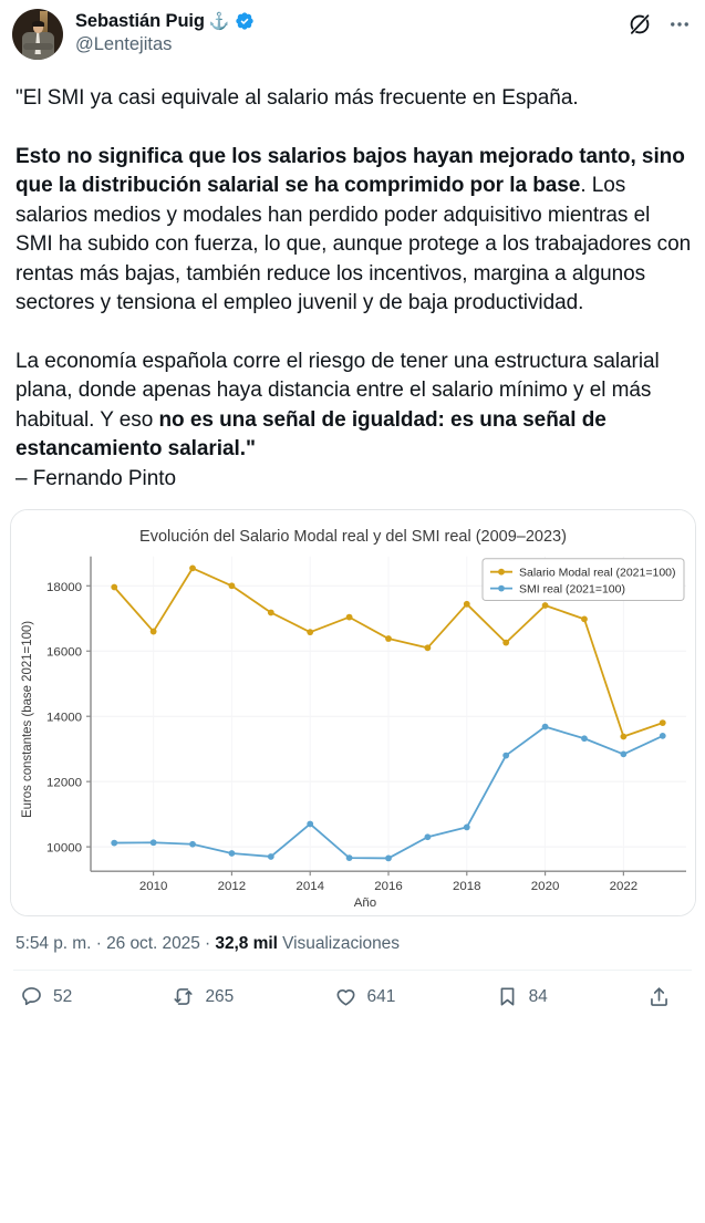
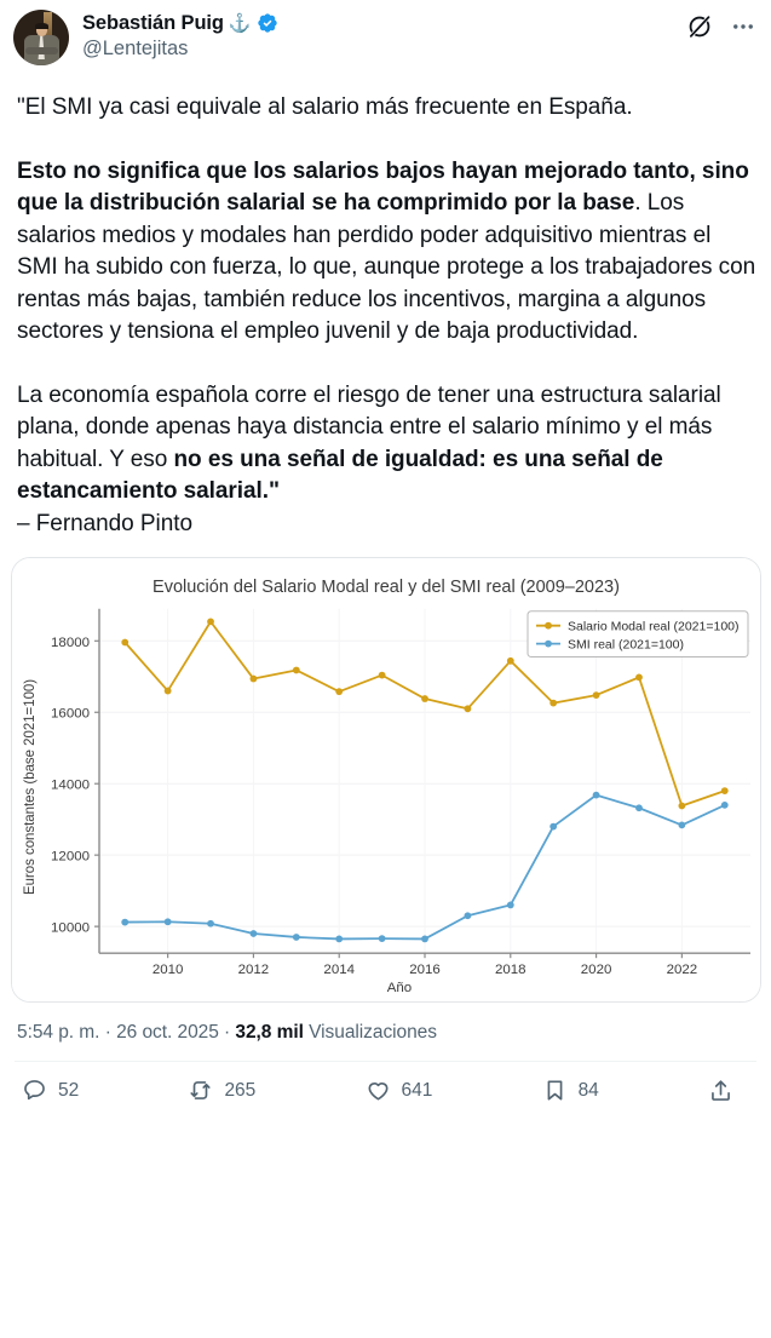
Salario Modal real (2021=100)/2012: 18000 -> 16900
SMI real (2021=100)/2014: 10700 -> 9600
Salario Modal real (2021=100)/2020: 17400 -> 16500
